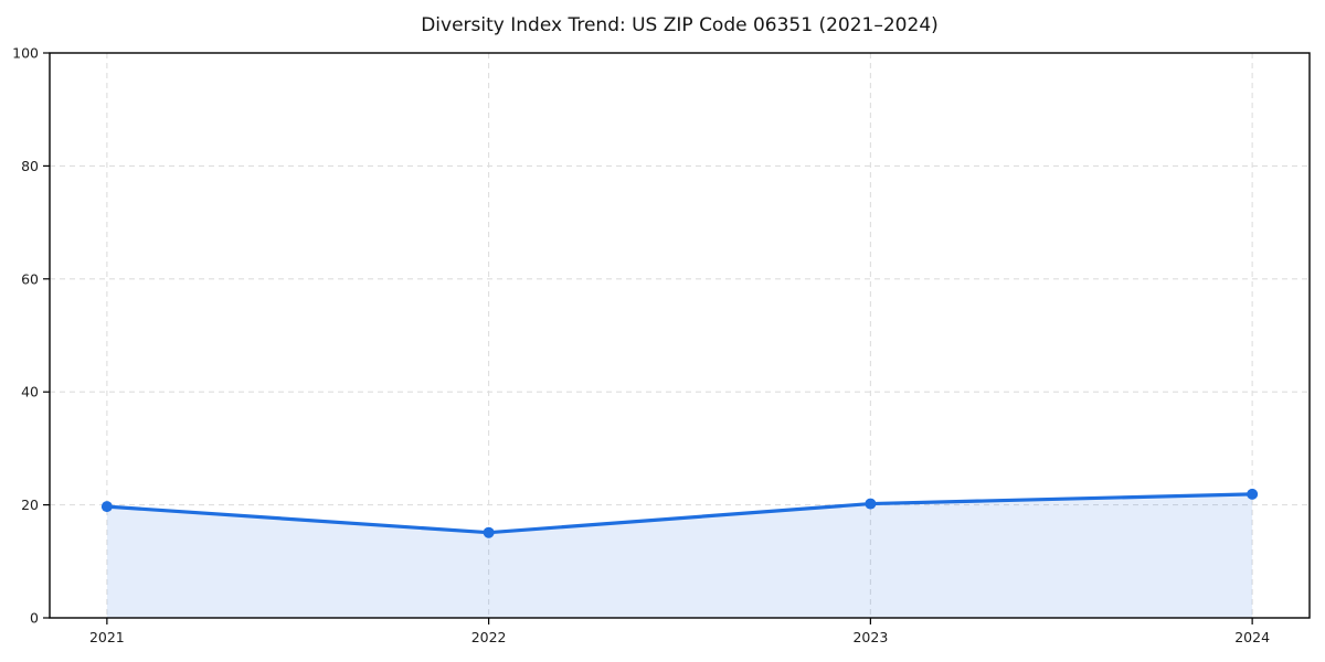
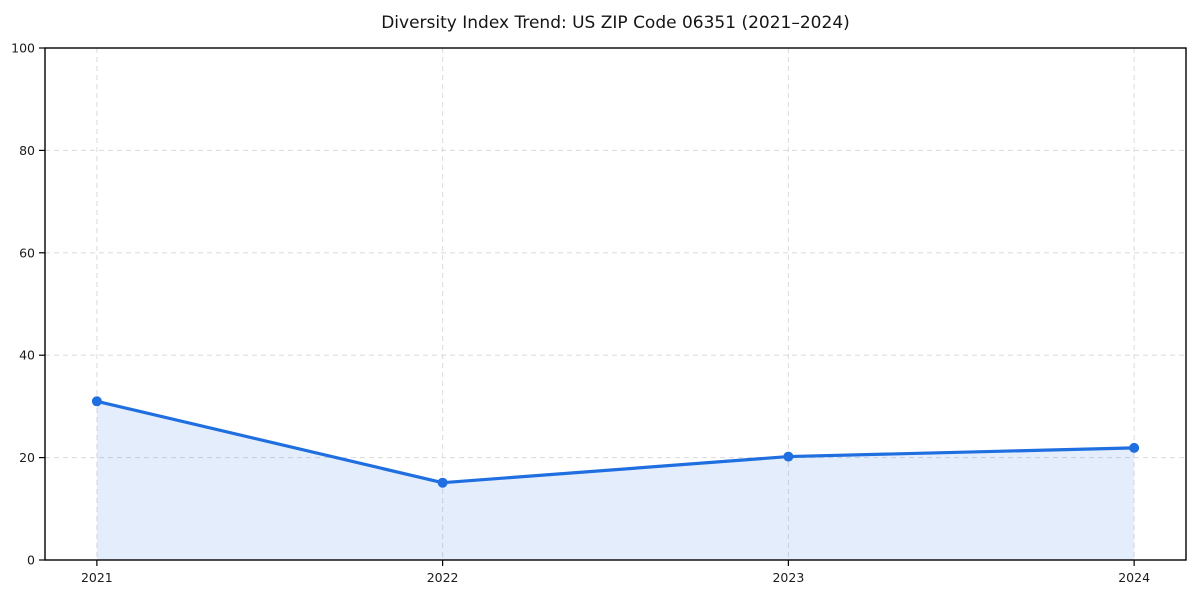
2021: 20 -> 31
